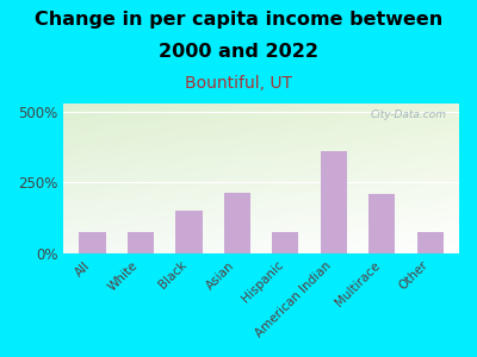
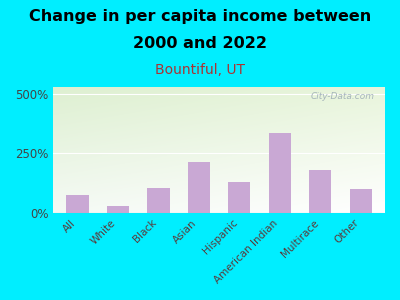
White: 75% -> 30%
Black: 150% -> 105%
Hispanic: 75% -> 130%
American Indian: 360% -> 335%
Multirace: 210% -> 180%
Other: 75% -> 100%
